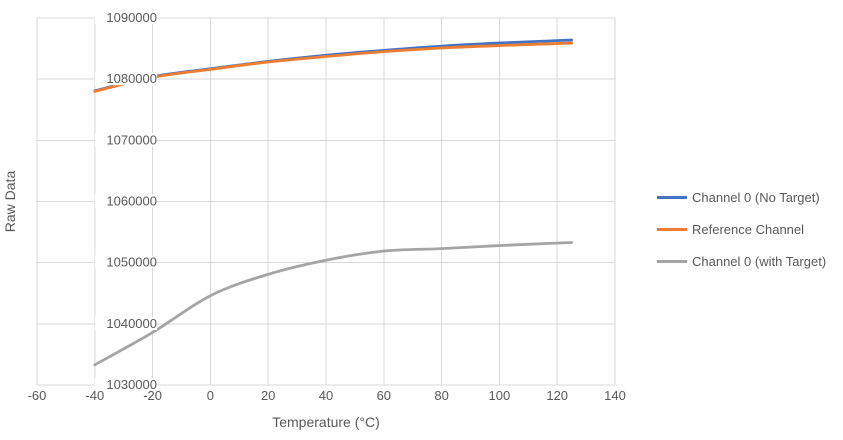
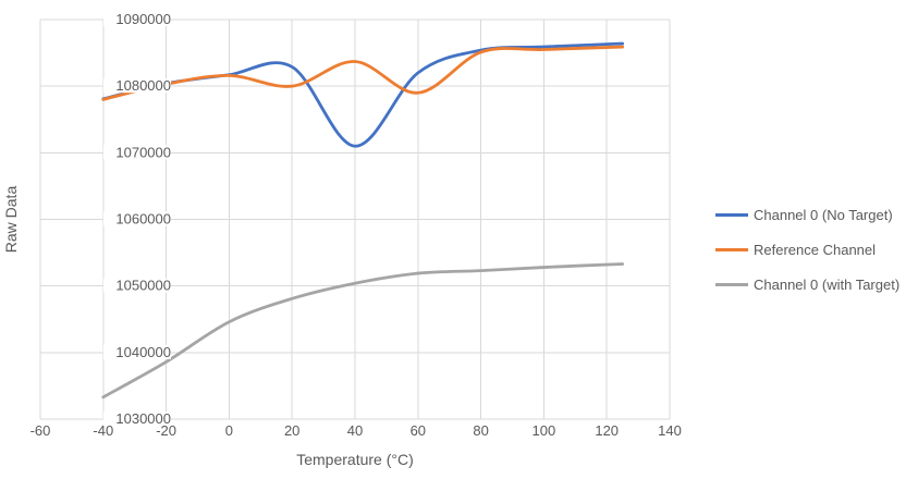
Reference Channel/20: 1083000 -> 1080000
Channel 0 (No Target)/40: 1084000 -> 1071000
Channel 0 (No Target)/60: 1085000 -> 1082000
Reference Channel/60: 1084000 -> 1079000
